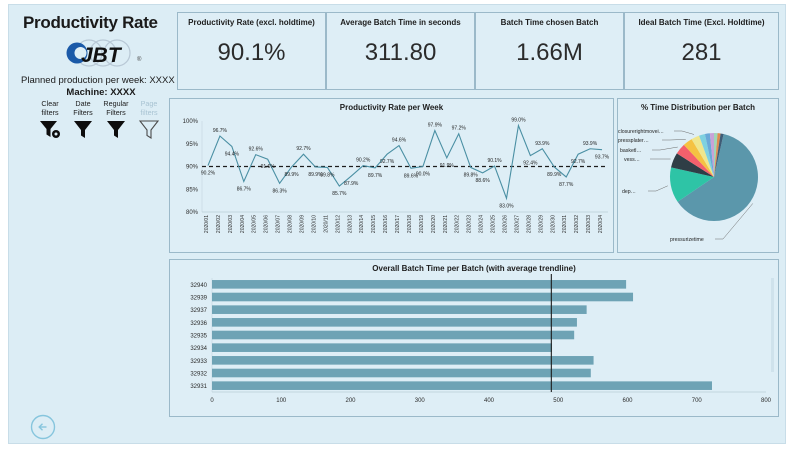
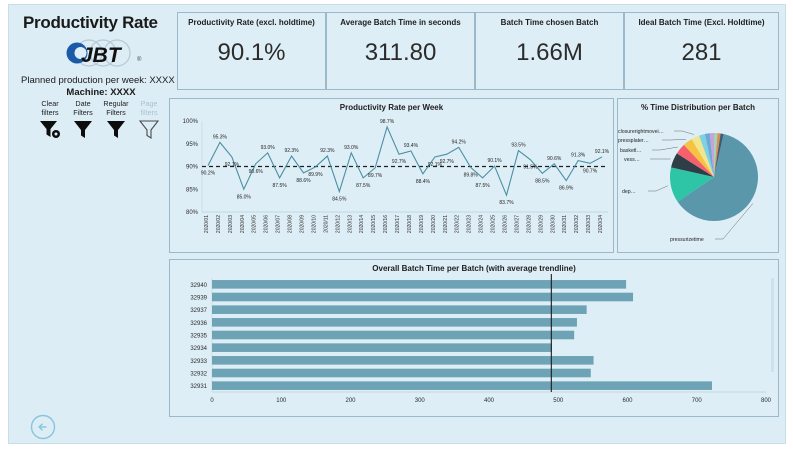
Productivity Rate per Week/2020/02: 96.7% -> 95.3%
Productivity Rate per Week/2020/03: 94.4% -> 92.1%
Productivity Rate per Week/2020/04: 86.7% -> 85.0%
Productivity Rate per Week/2020/05: 92.6% -> 90.6%
Productivity Rate per Week/2020/06: 91.6% -> 93.0%
Productivity Rate per Week/2020/07: 86.3% -> 87.5%
Productivity Rate per Week/2020/08: 89.9% -> 92.3%
Productivity Rate per Week/2020/09: 92.7% -> 88.6%
Productivity Rate per Week/2020/11: 89.8% -> 92.3%
Productivity Rate per Week/2020/12: 85.7% -> 84.5%
Productivity Rate per Week/2020/13: 87.9% -> 93.0%
Productivity Rate per Week/2020/14: 90.2% -> 87.5%
Productivity Rate per Week/2020/16: 92.7% -> 98.7%
Productivity Rate per Week/2020/17: 94.6% -> 92.7%
Productivity Rate per Week/2020/18: 89.6% -> 93.4%
Productivity Rate per Week/2020/19: 90.0% -> 88.4%
Productivity Rate per Week/2020/20: 97.9% -> 92.1%
Productivity Rate per Week/2020/21: 91.9% -> 92.7%
Productivity Rate per Week/2020/22: 97.2% -> 94.2%
Productivity Rate per Week/2020/24: 88.6% -> 87.5%
Productivity Rate per Week/2020/26: 83.0% -> 83.7%
Productivity Rate per Week/2020/27: 99.0% -> 93.5%
Productivity Rate per Week/2020/28: 92.4% -> 91.5%
Productivity Rate per Week/2020/29: 93.9% -> 88.5%
Productivity Rate per Week/2020/30: 89.9% -> 90.6%
Productivity Rate per Week/2020/31: 87.7% -> 86.9%
Productivity Rate per Week/2020/32: 92.7% -> 91.3%
Productivity Rate per Week/2020/33: 93.9% -> 90.7%
Productivity Rate per Week/2020/34: 93.7% -> 92.1%
